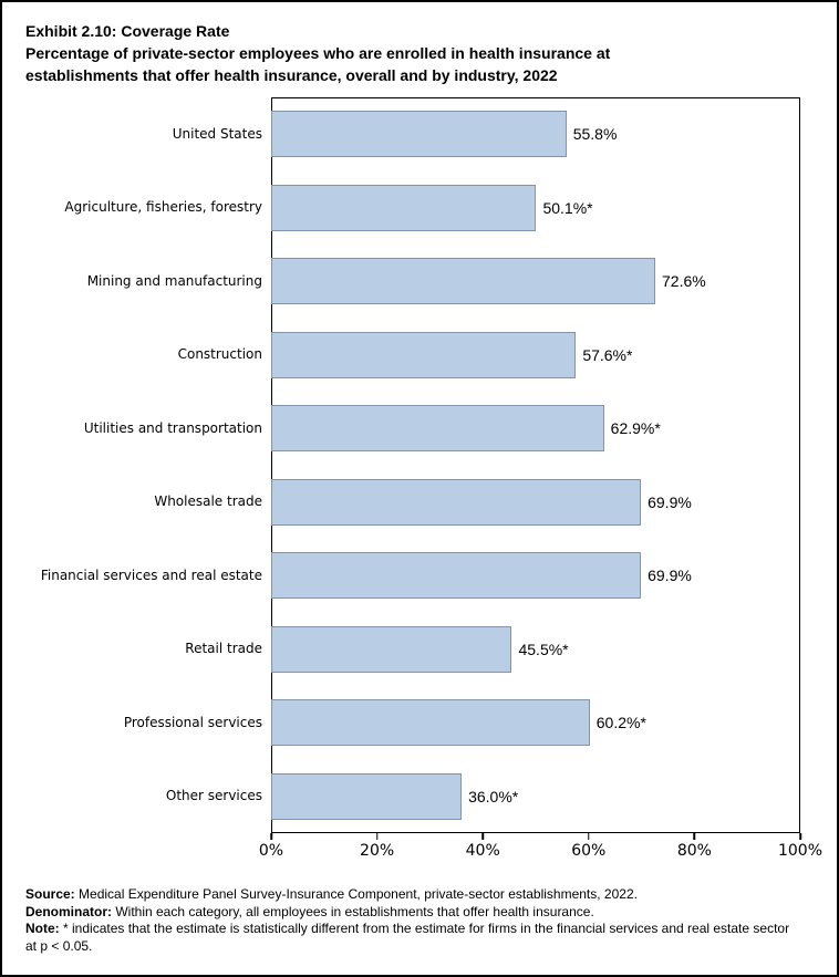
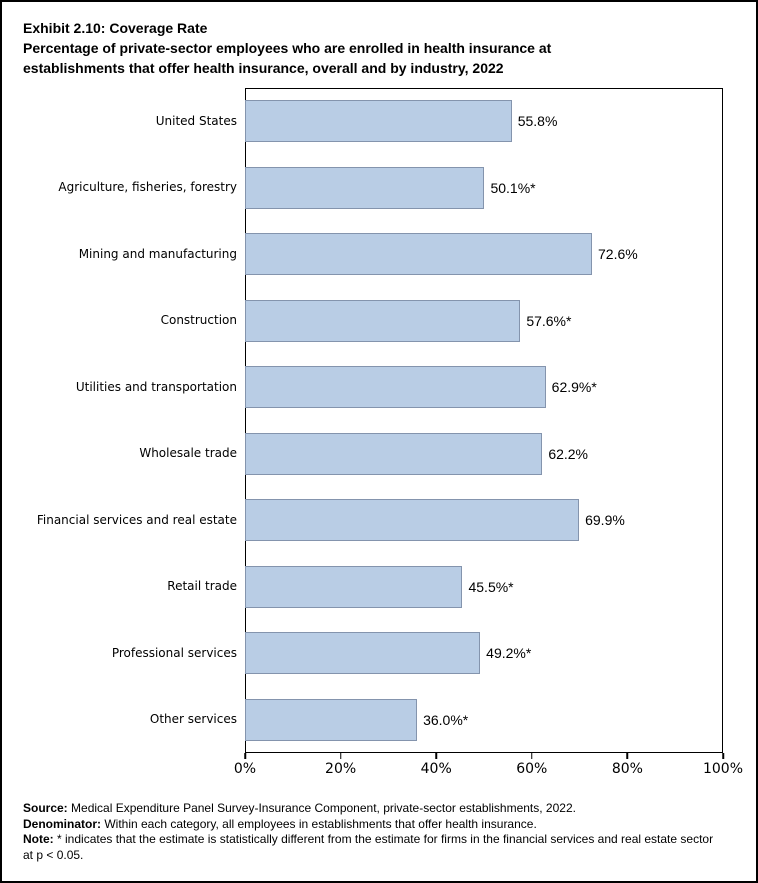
Wholesale trade: 69.9% -> 62.2%
Professional services: 60.2 -> 49.2
